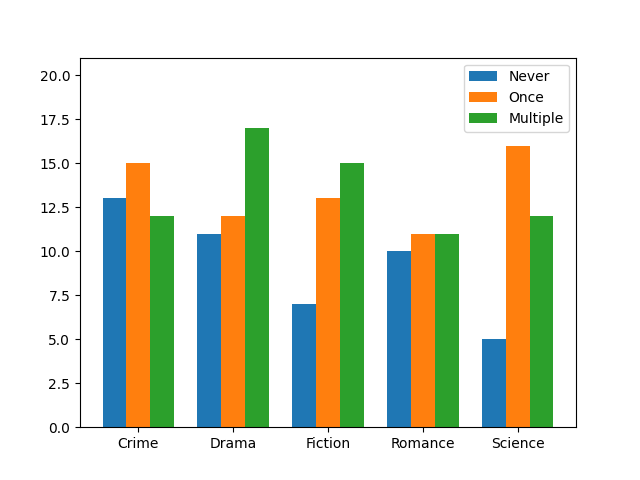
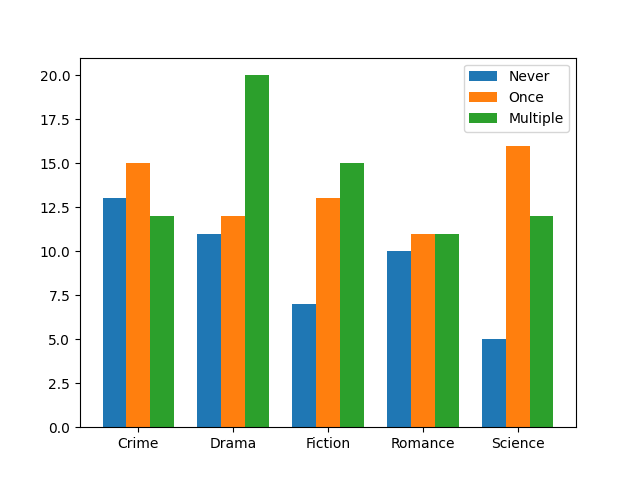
Multiple/Drama: 17 -> 20
